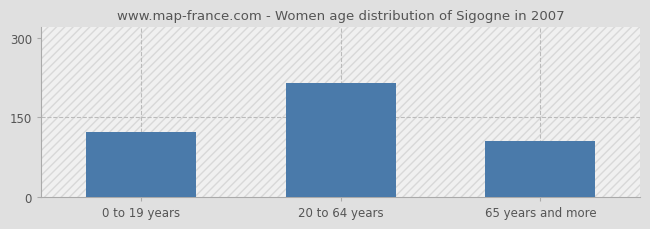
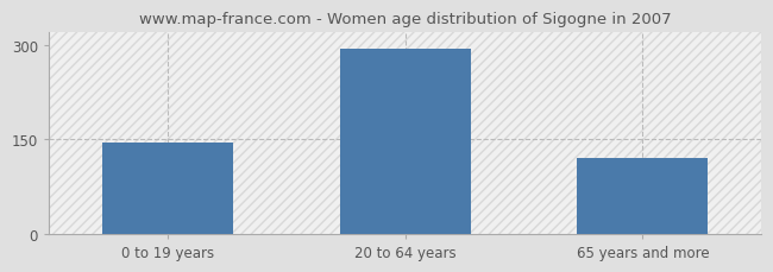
0 to 19 years: 122 -> 145
20 to 64 years: 214 -> 293
65 years and more: 106 -> 120
